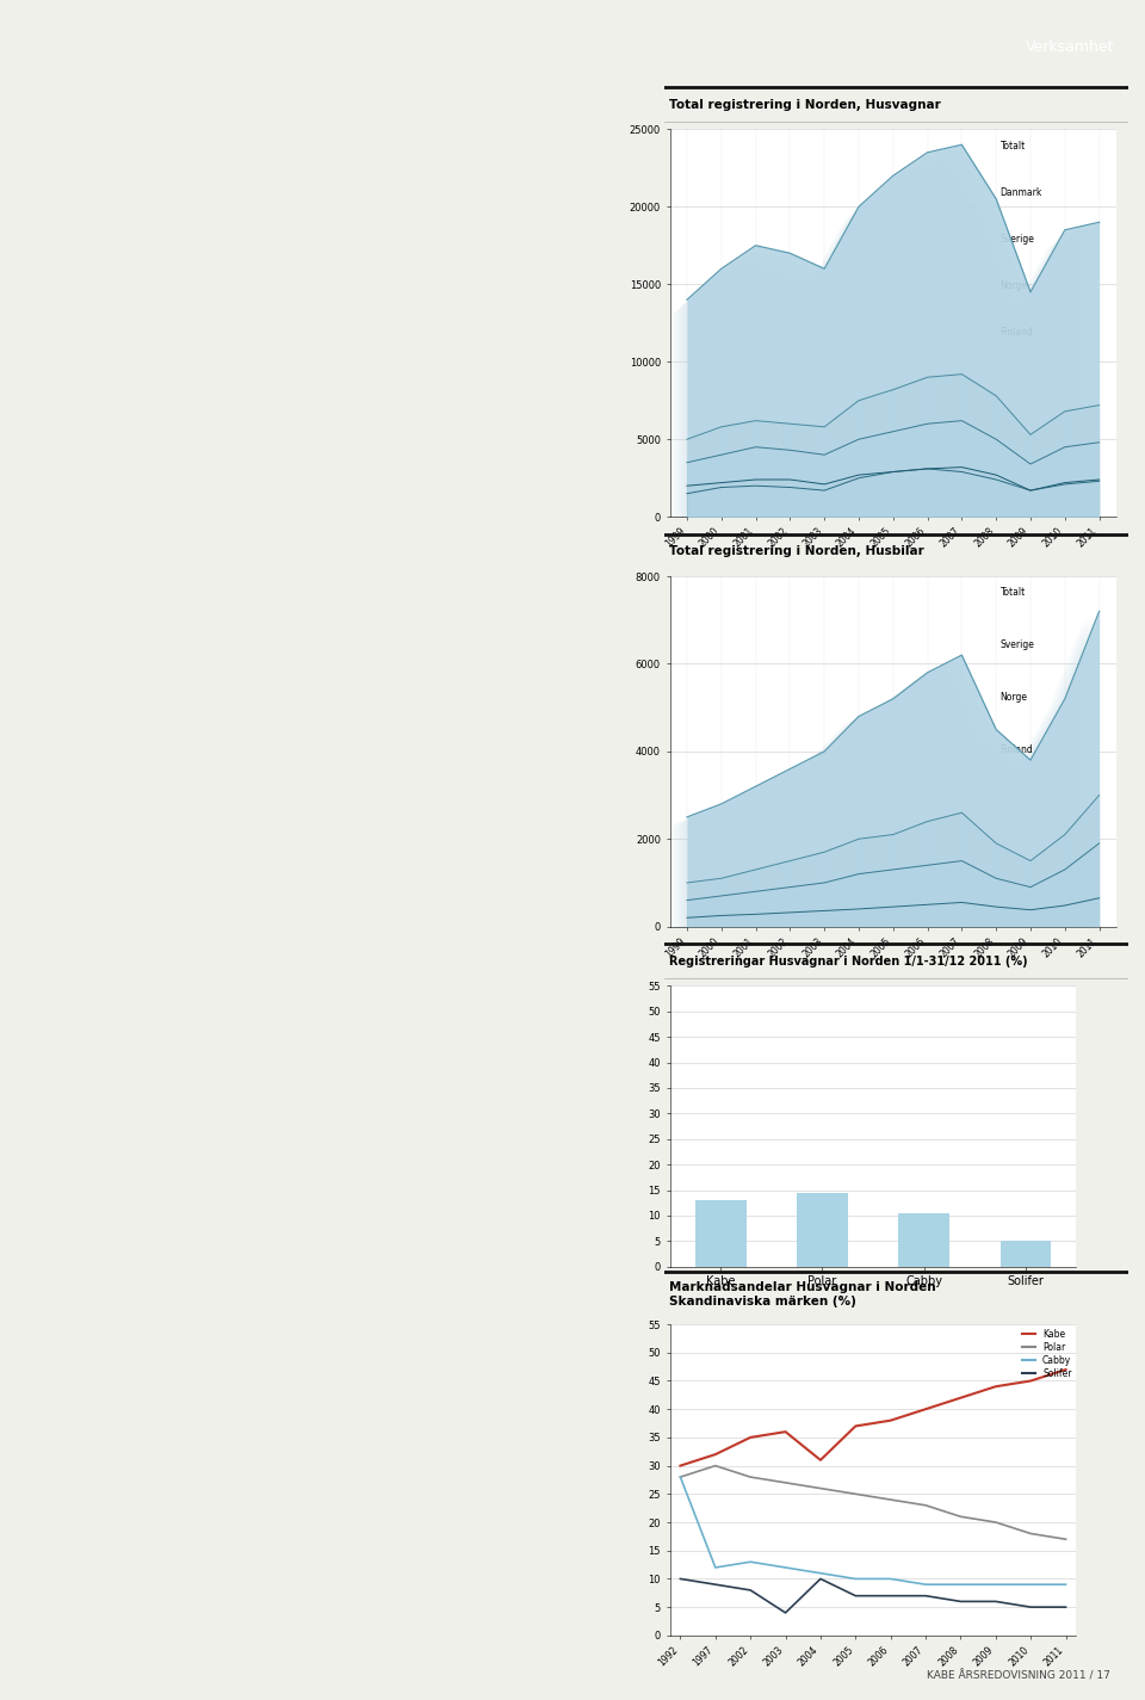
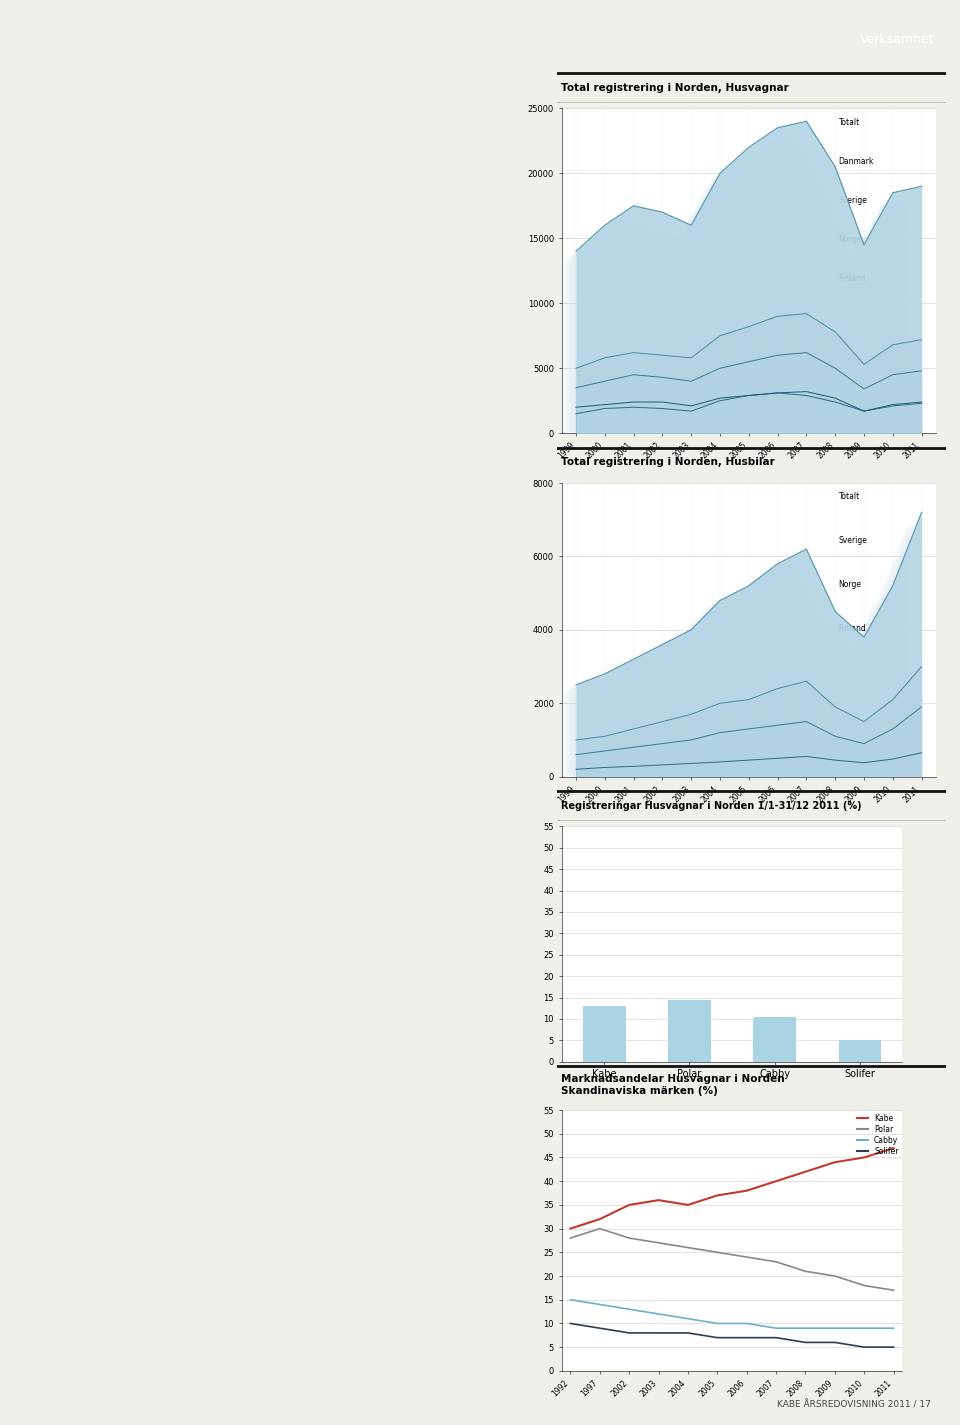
Cabby/1992: 28 -> 15
Cabby/1997: 12 -> 14
Solifer/2003: 4 -> 8
Kabe/2004: 31 -> 35
Solifer/2004: 10 -> 8
